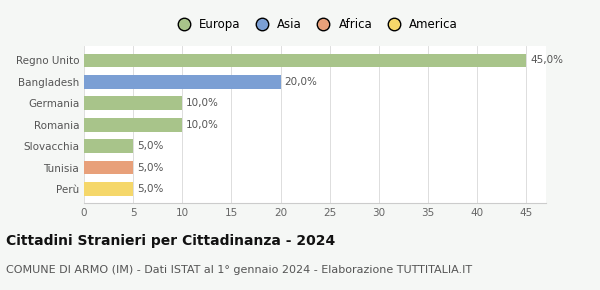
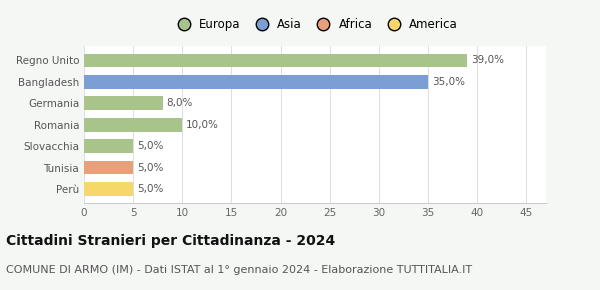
Regno Unito: 45,0% -> 39,0%
Bangladesh: 20,0% -> 35,0%
Germania: 10,0% -> 8,0%
